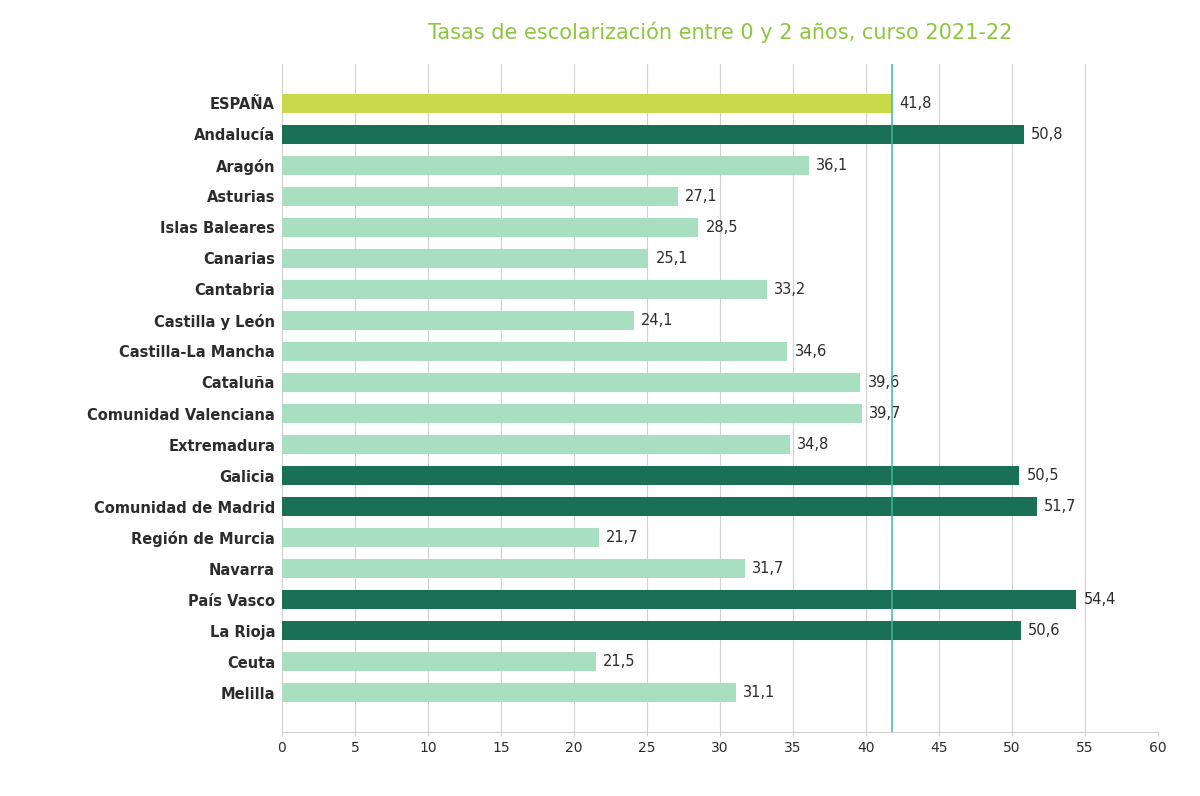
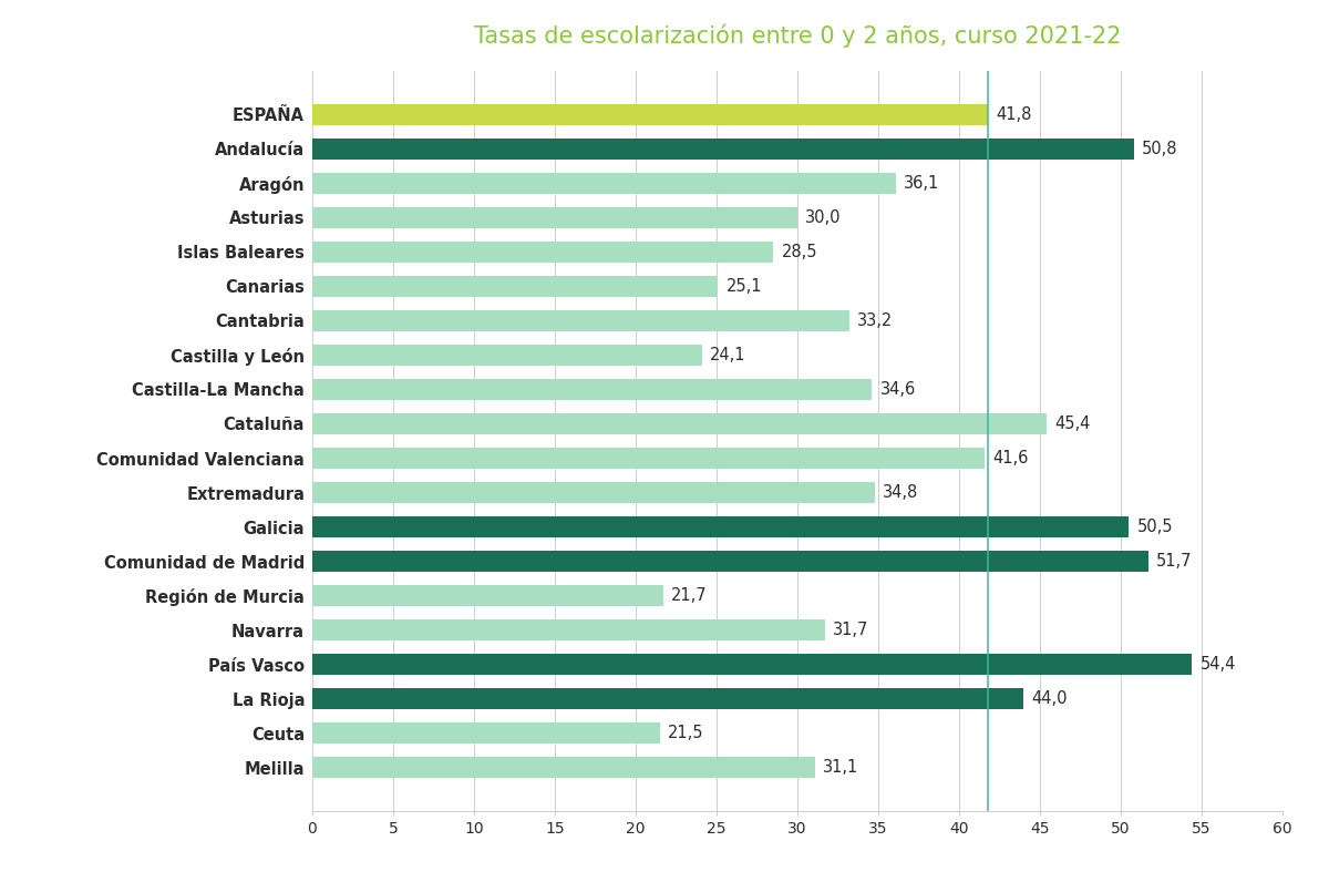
Asturias: 27,1 -> 30,0
Cataluña: 39,6 -> 45,4
Comunidad Valenciana: 39,7 -> 41,6
La Rioja: 50,6 -> 44,0
